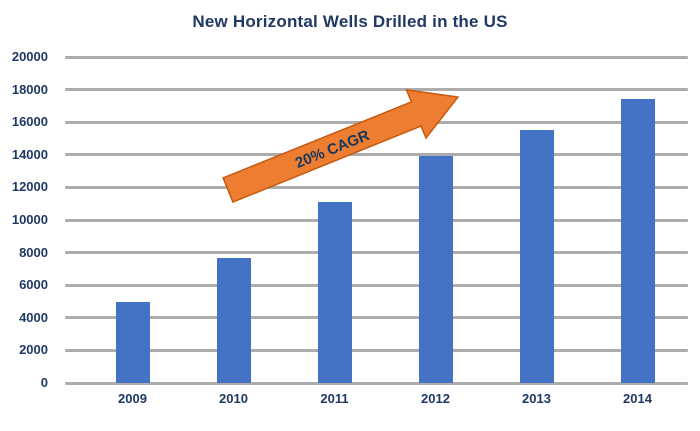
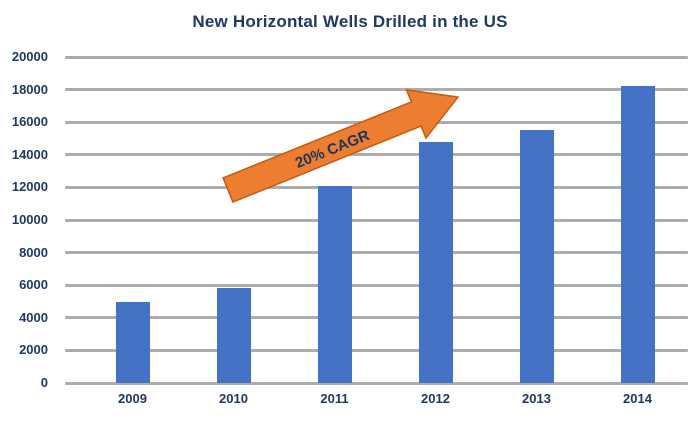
2010: 7700 -> 5800
2011: 11100 -> 12100
2012: 13900 -> 14800
2014: 17400 -> 18200
